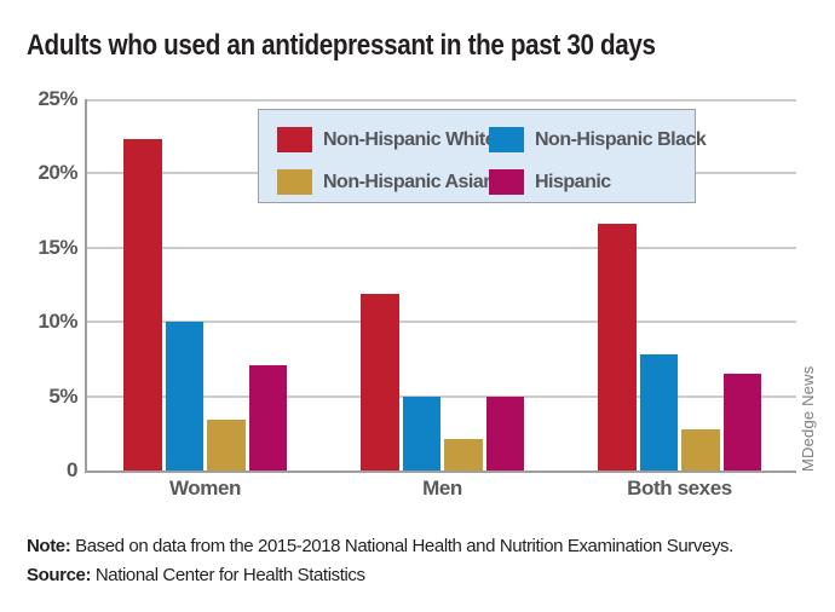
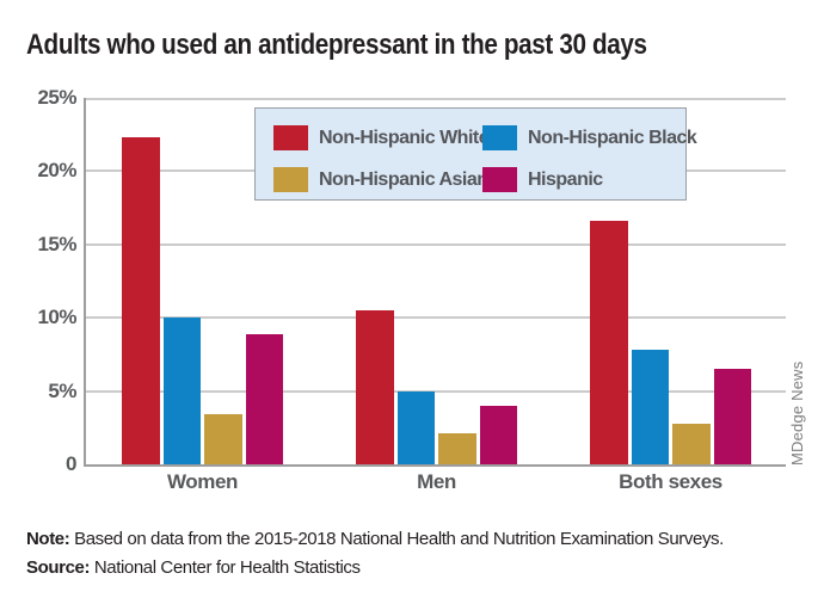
Hispanic/Women: 7.1% -> 8.9%
Non-Hispanic White/Men: 11.9% -> 10.5%
Hispanic/Men: 5.0% -> 4.0%
